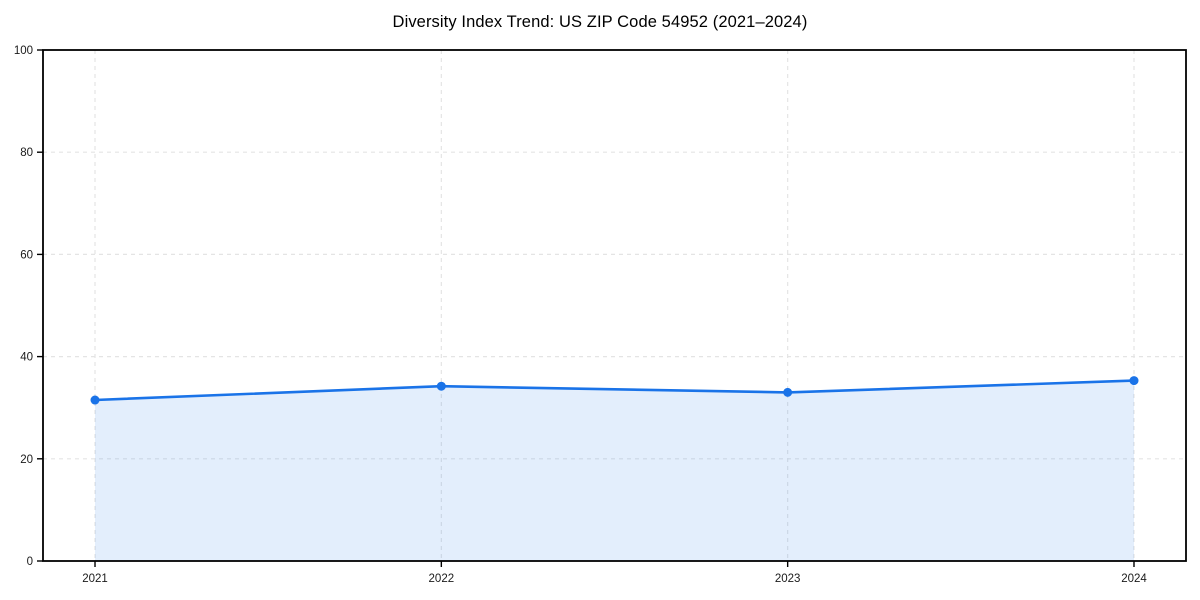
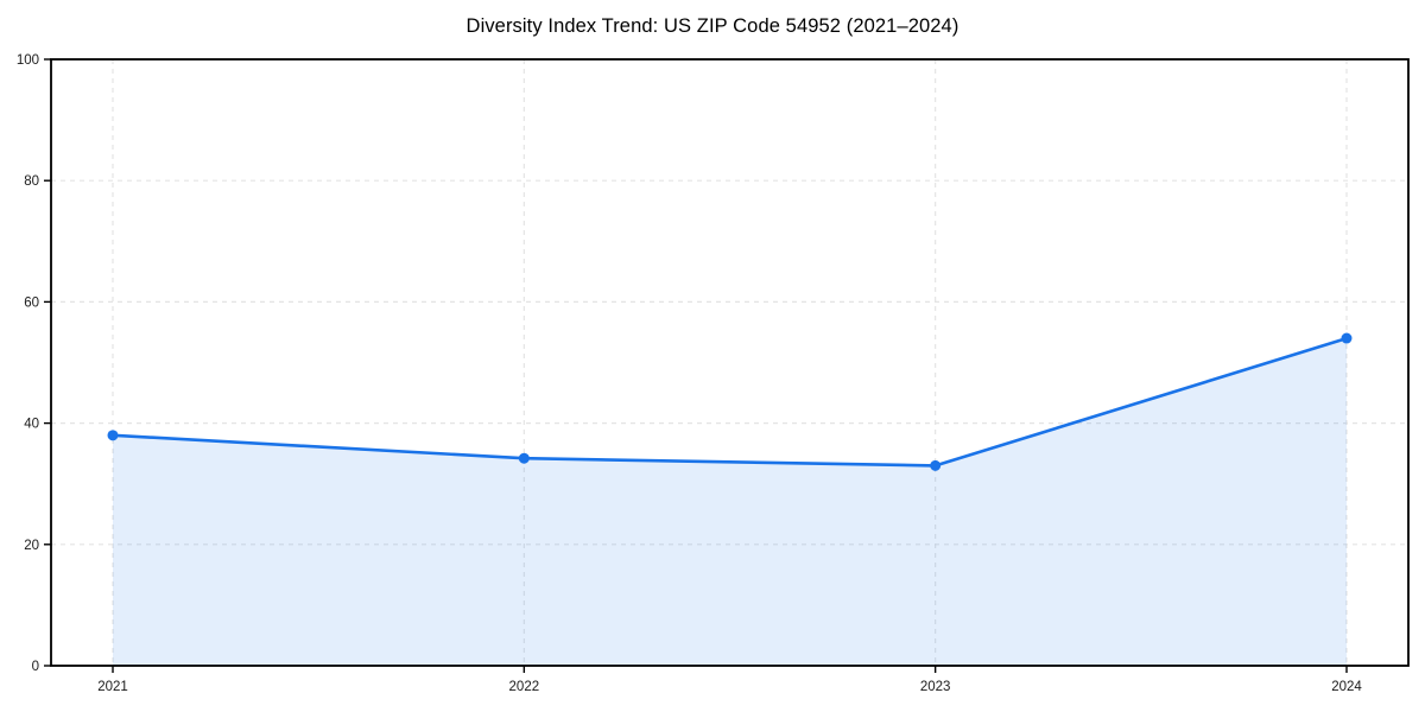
2021: 32 -> 38
2024: 35 -> 54
